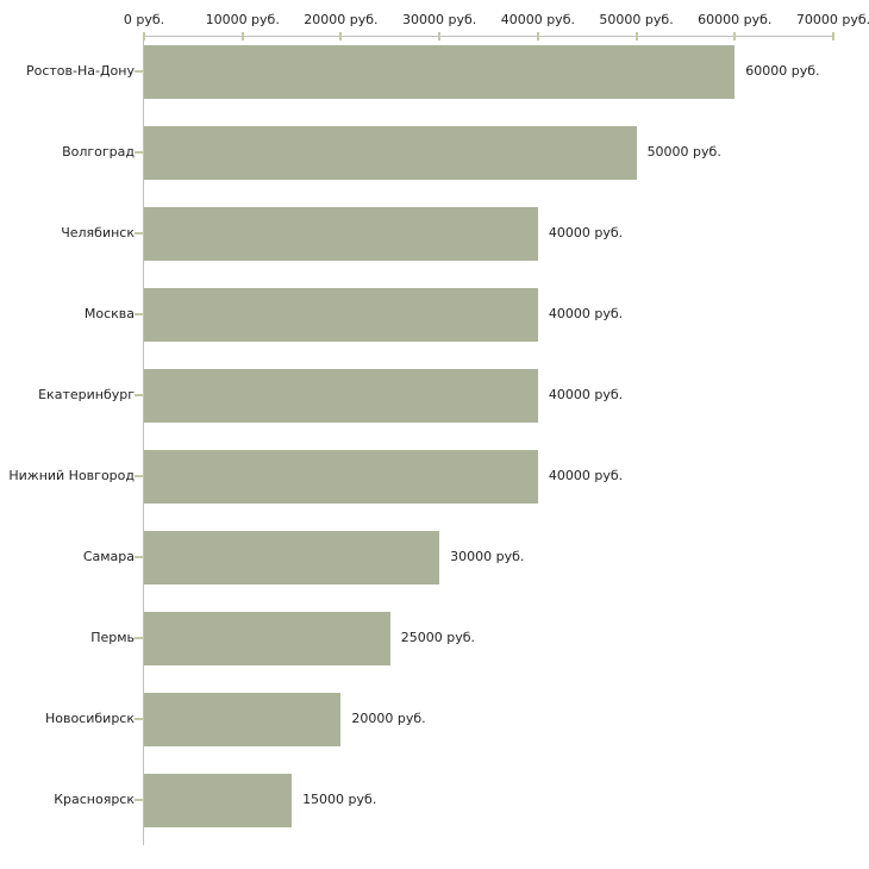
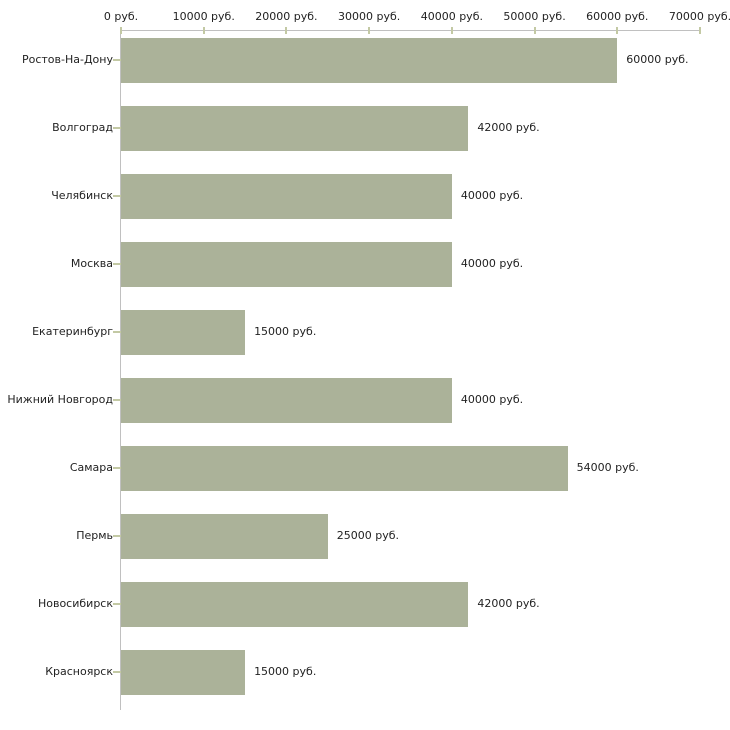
Волгоград: 50000 -> 42000
Екатеринбург: 40000 -> 15000
Самара: 30000 -> 54000
Новосибирск: 20000 -> 42000
